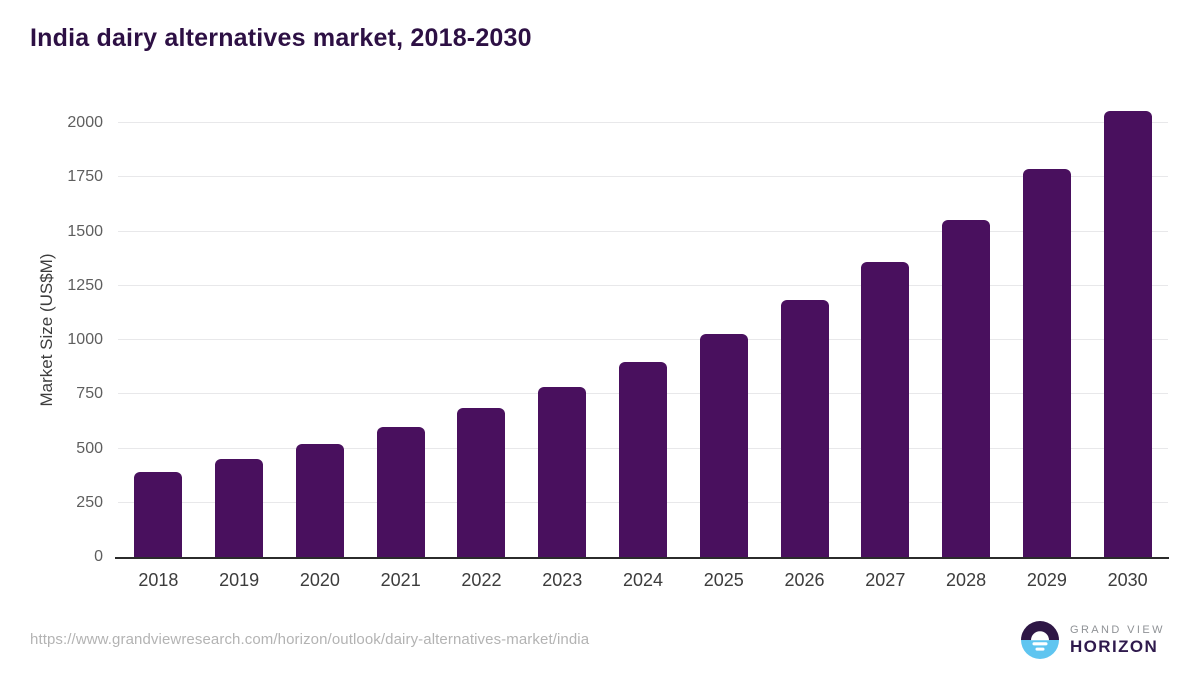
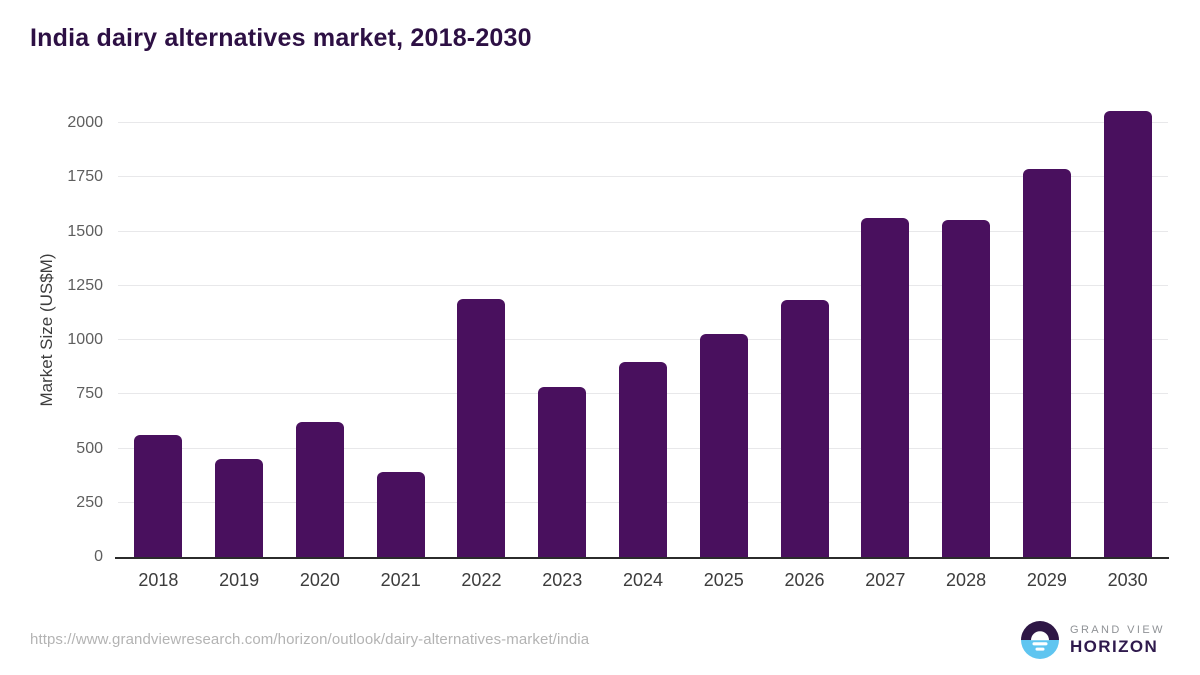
2018: 390 -> 560
2020: 520 -> 620
2021: 600 -> 390
2022: 680 -> 1190
2027: 1360 -> 1560
